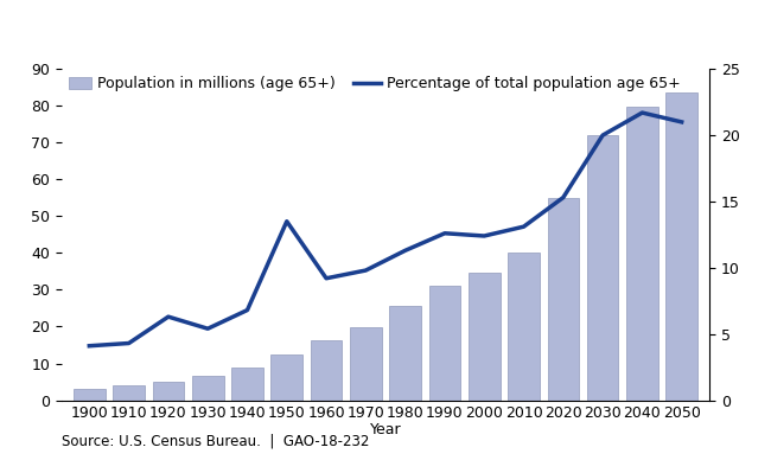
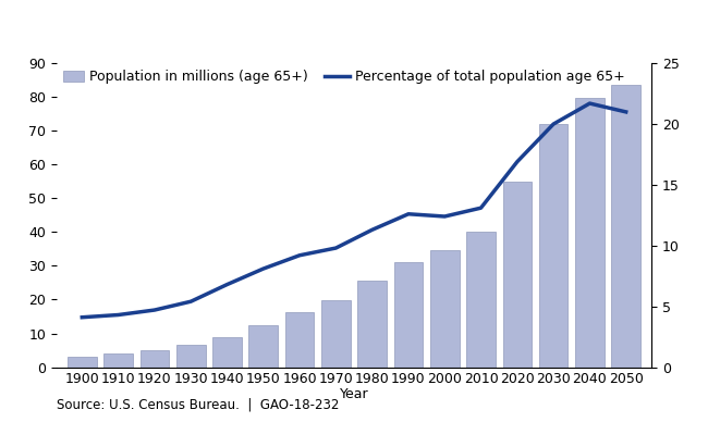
Percentage of total population age 65+/1920: 6.3 -> 4.7
Percentage of total population age 65+/1950: 13.5 -> 8.1
Percentage of total population age 65+/2020: 15.3 -> 16.9
